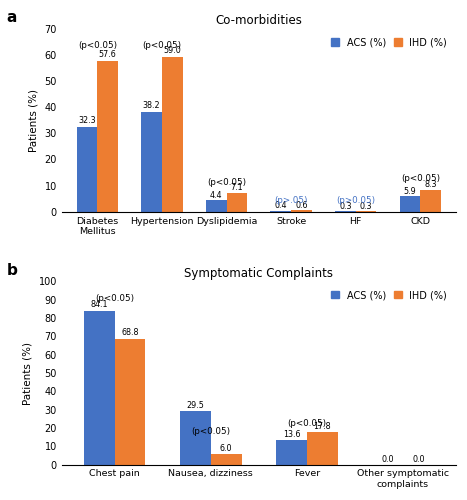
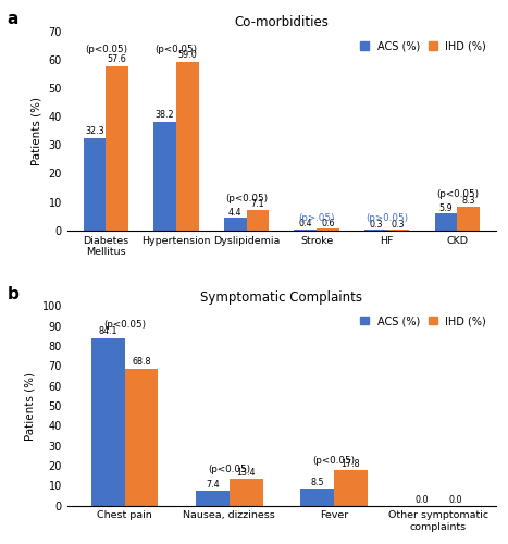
Symptomatic Complaints/ACS (%)/Nausea, dizziness: 29.5 -> 7.4
Symptomatic Complaints/IHD (%)/Nausea, dizziness: 6 -> 13
Symptomatic Complaints/ACS (%)/Fever: 13.6 -> 8.5
